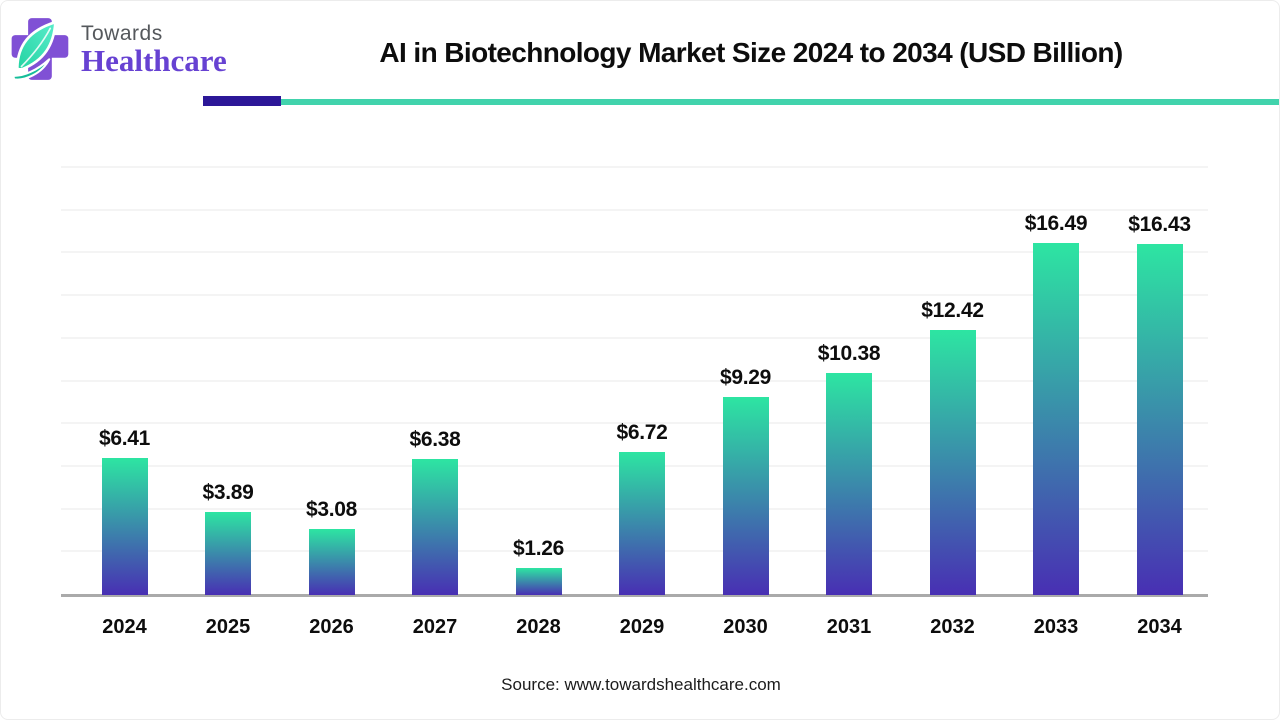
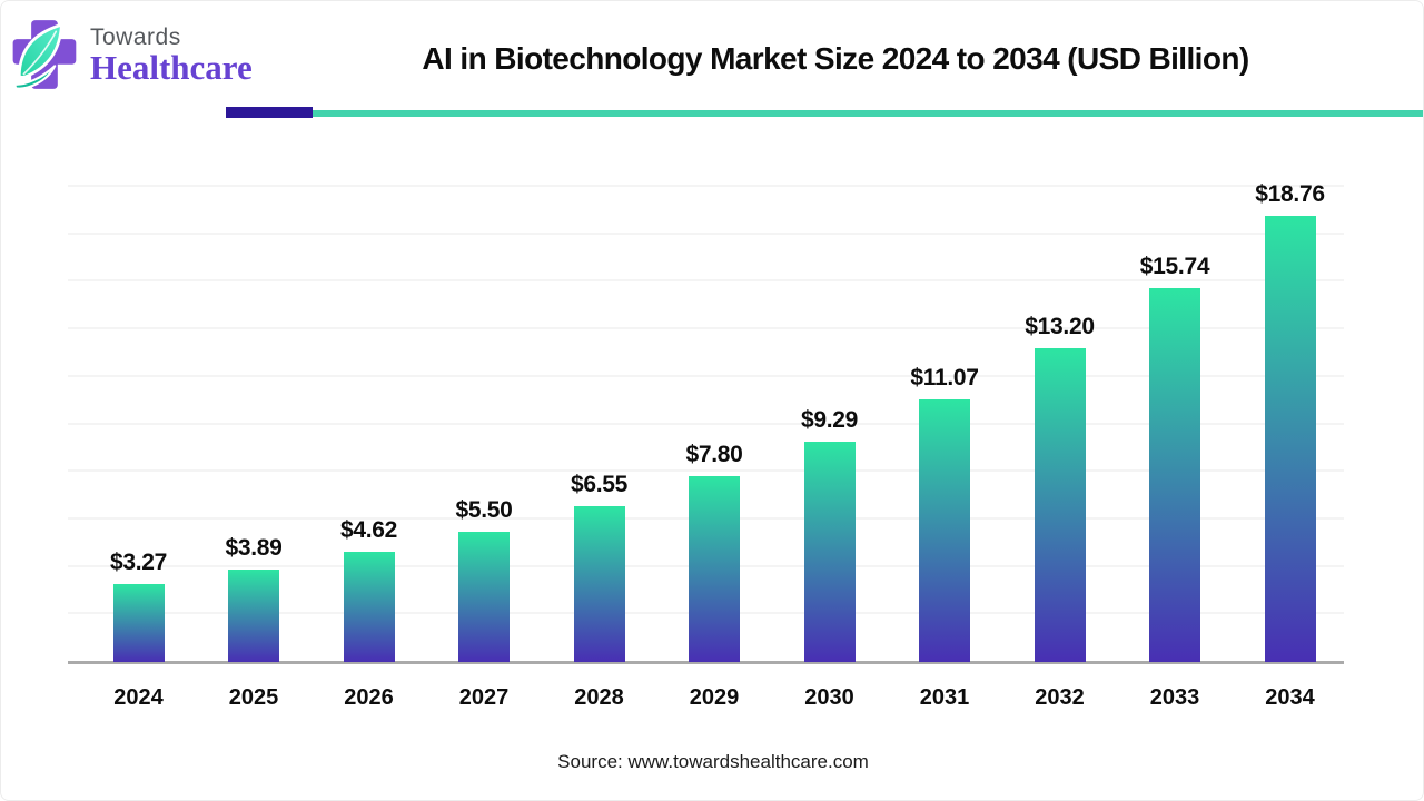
2024: $6.41 -> $3.27
2026: $3.08 -> $4.62
2027: $6.38 -> $5.50
2028: $1.26 -> $6.55
2029: $6.72 -> $7.80
2031: $10.38 -> $11.07
2032: $12.42 -> $13.20
2033: $16.49 -> $15.74
2034: $16.43 -> $18.76
